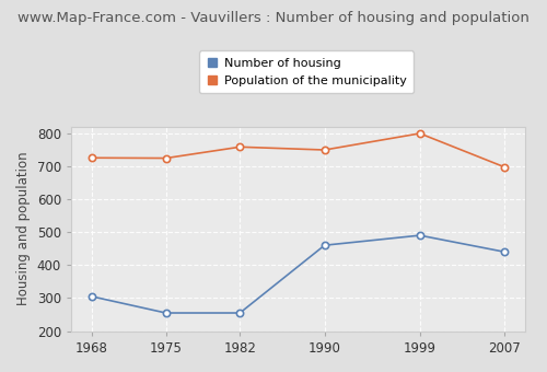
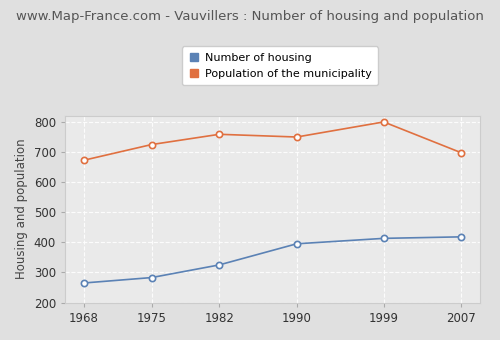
Number of housing/1968: 305 -> 265
Population of the municipality/1968: 725 -> 672
Number of housing/1975: 255 -> 283
Number of housing/1982: 255 -> 325
Number of housing/1990: 460 -> 395
Number of housing/1999: 490 -> 413
Number of housing/2007: 440 -> 418
